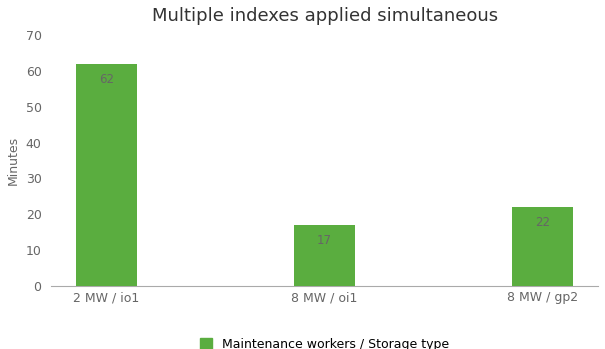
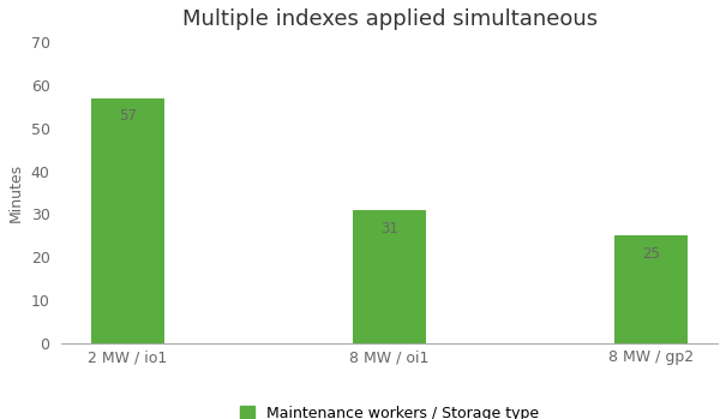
2 MW / io1: 62 -> 57
8 MW / oi1: 17 -> 31
8 MW / gp2: 22 -> 25
